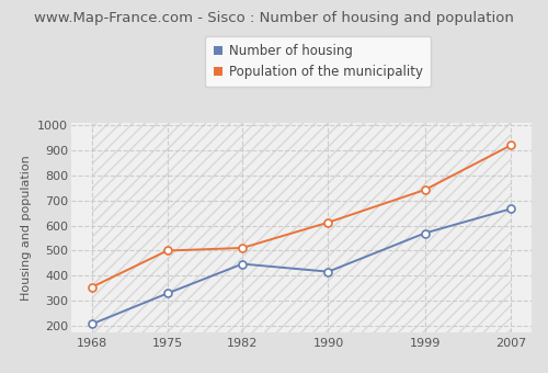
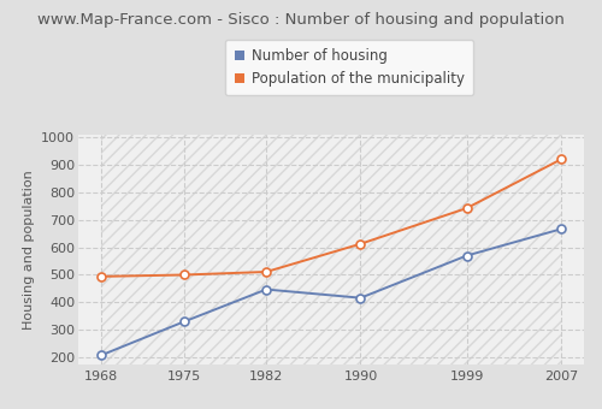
Population of the municipality/1968: 355 -> 494
